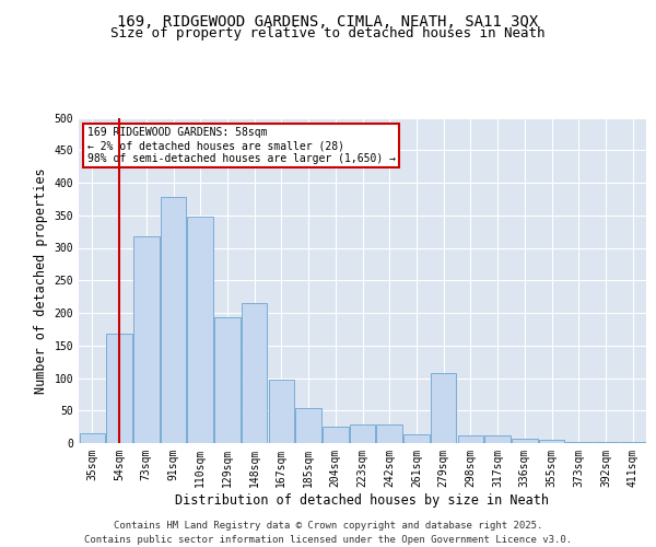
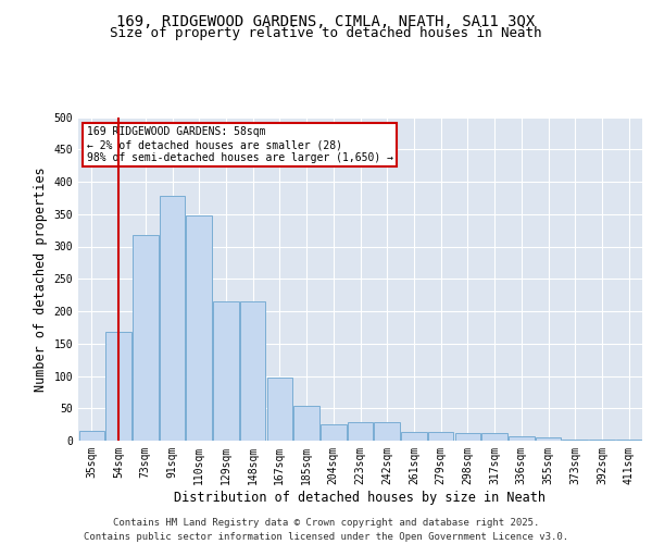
129sqm: 194 -> 215
279sqm: 108 -> 13
